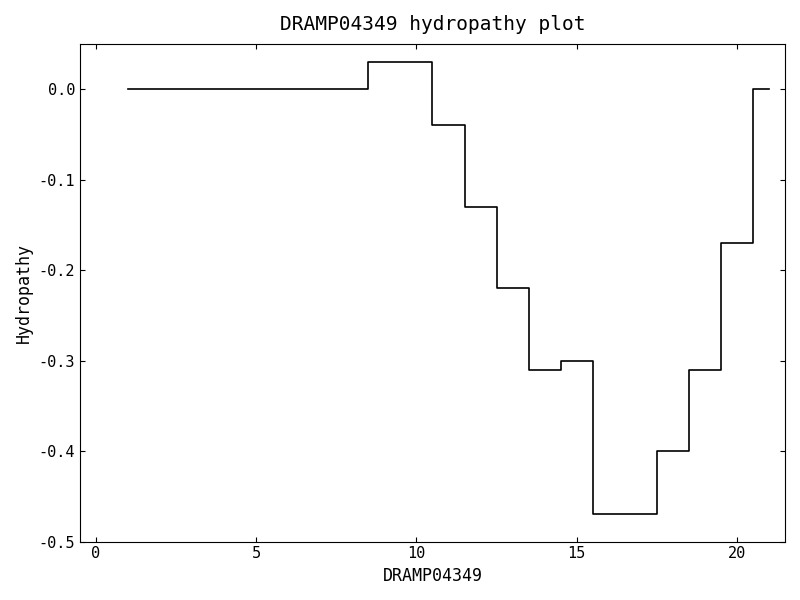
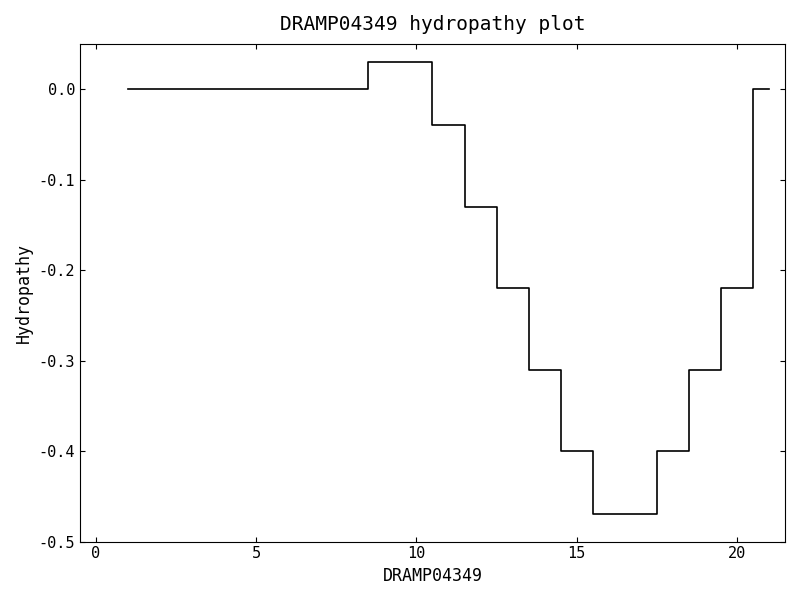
15: -0.30 -> -0.40
20: -0.17 -> -0.22
